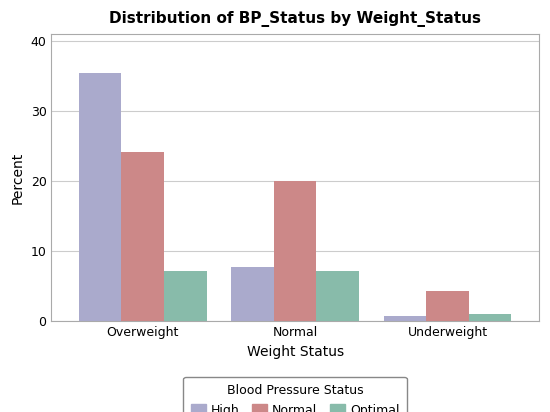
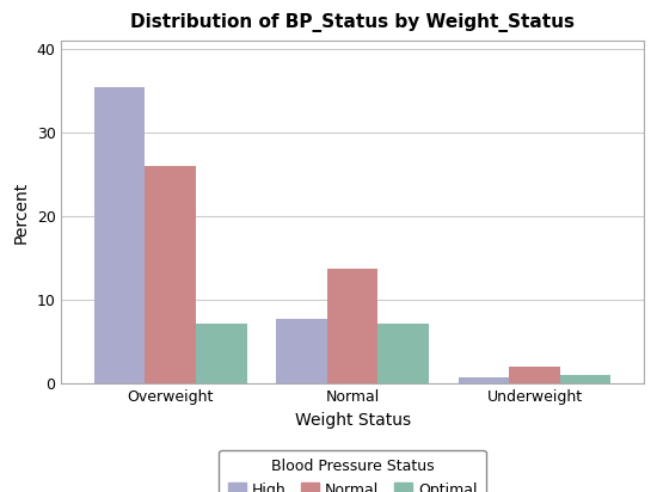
Normal/Overweight: 24.2 -> 26.0
Normal/Normal: 20.0 -> 13.7
Normal/Underweight: 4.4 -> 2.0
